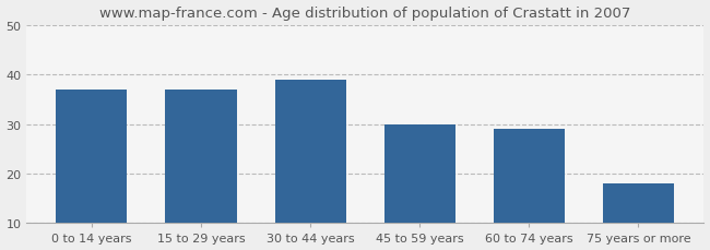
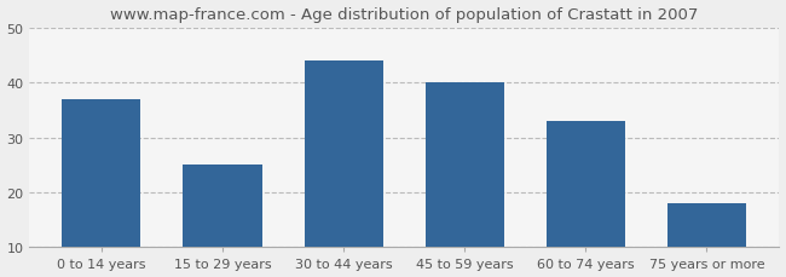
15 to 29 years: 37 -> 25
30 to 44 years: 39 -> 44
45 to 59 years: 30 -> 40
60 to 74 years: 29 -> 33
